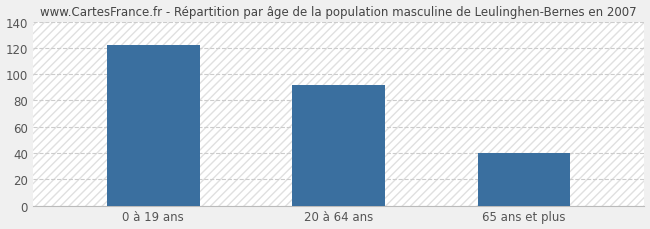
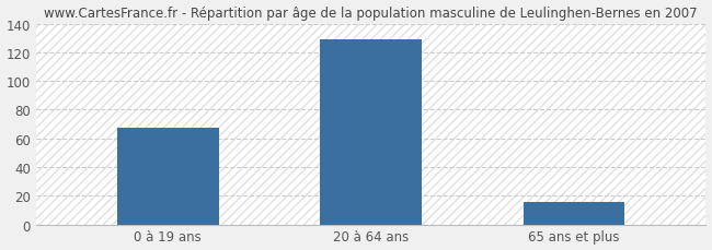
0 à 19 ans: 122 -> 67
20 à 64 ans: 92 -> 129
65 ans et plus: 40 -> 16
